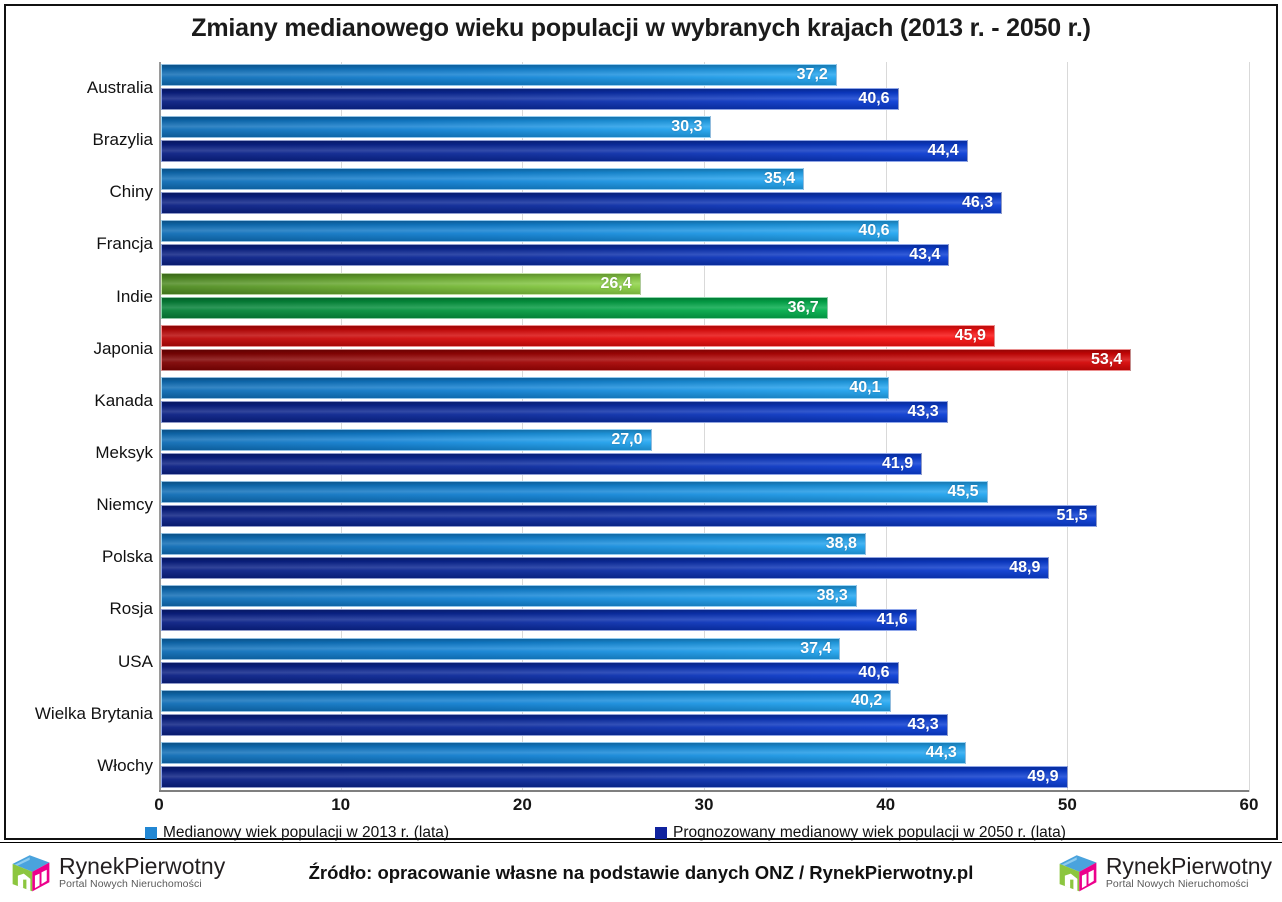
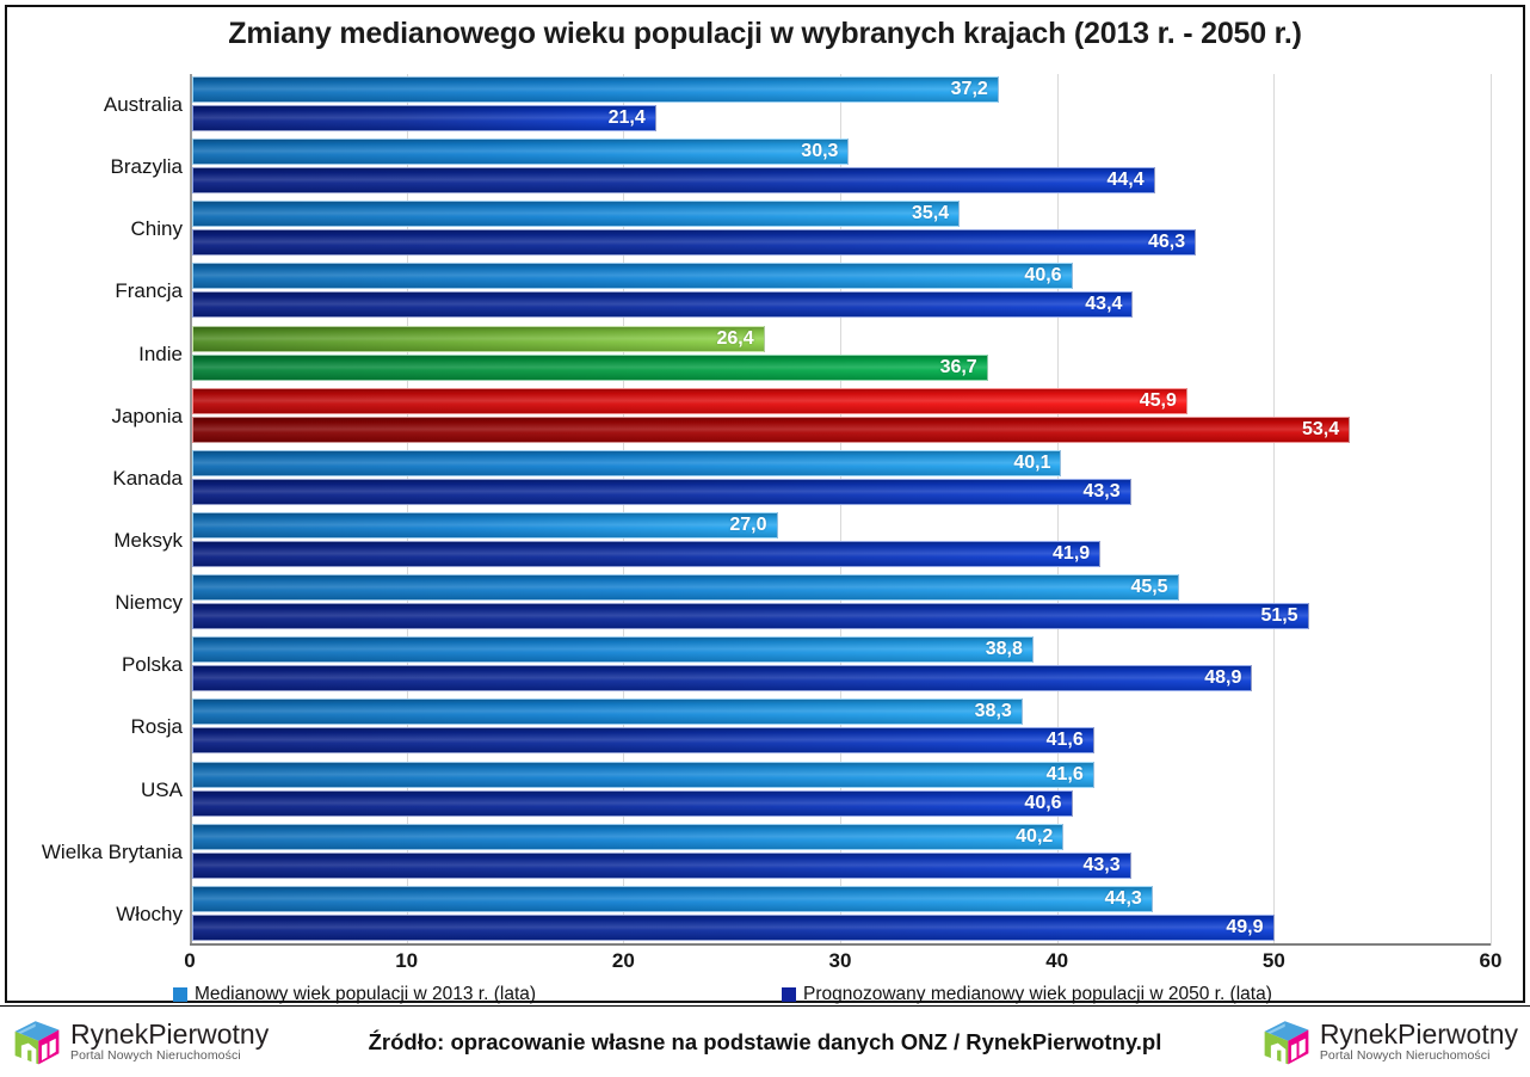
Prognozowany medianowy wiek populacji w 2050 r. (lata)/Australia: 40,6 -> 21,4
Medianowy wiek populacji w 2013 r. (lata)/USA: 37,4 -> 41,6
